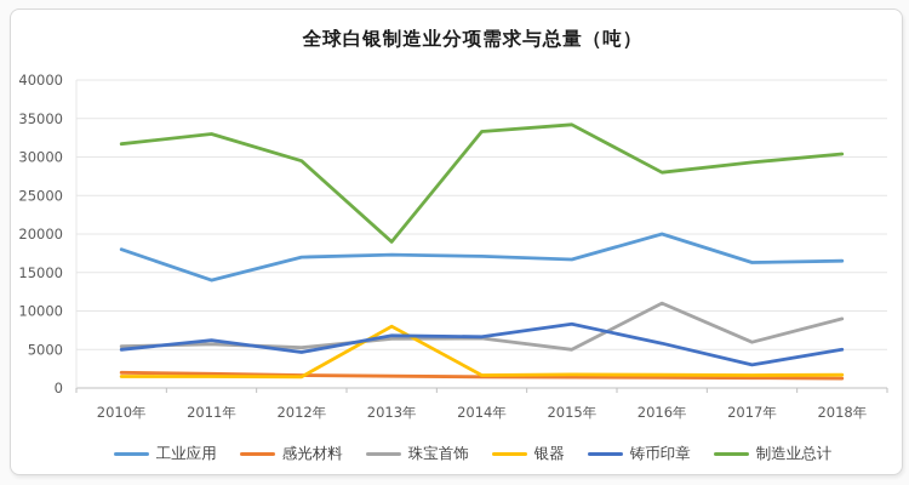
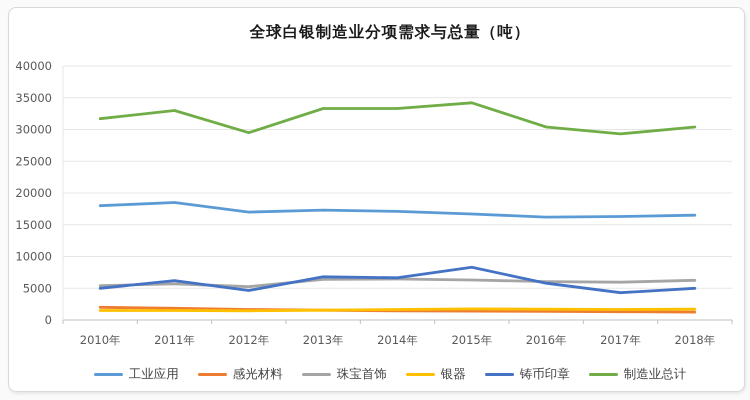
工业应用/2011年: 14000 -> 18000
银器/2013年: 8000 -> 2000
制造业总计/2013年: 19000 -> 33000
珠宝首饰/2015年: 5000 -> 6000
工业应用/2016年: 20000 -> 16000
珠宝首饰/2016年: 11000 -> 6000
制造业总计/2016年: 28000 -> 30000
铸币印章/2017年: 3000 -> 4000
珠宝首饰/2018年: 9000 -> 6000
